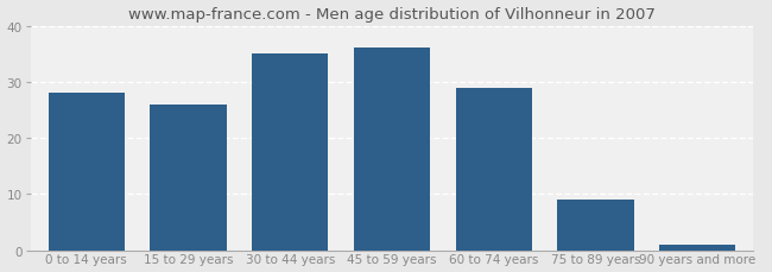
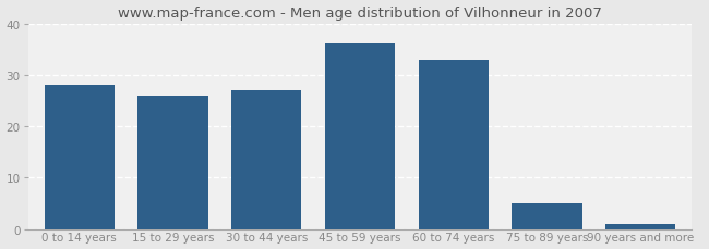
30 to 44 years: 35 -> 27
60 to 74 years: 29 -> 33
75 to 89 years: 9 -> 5
